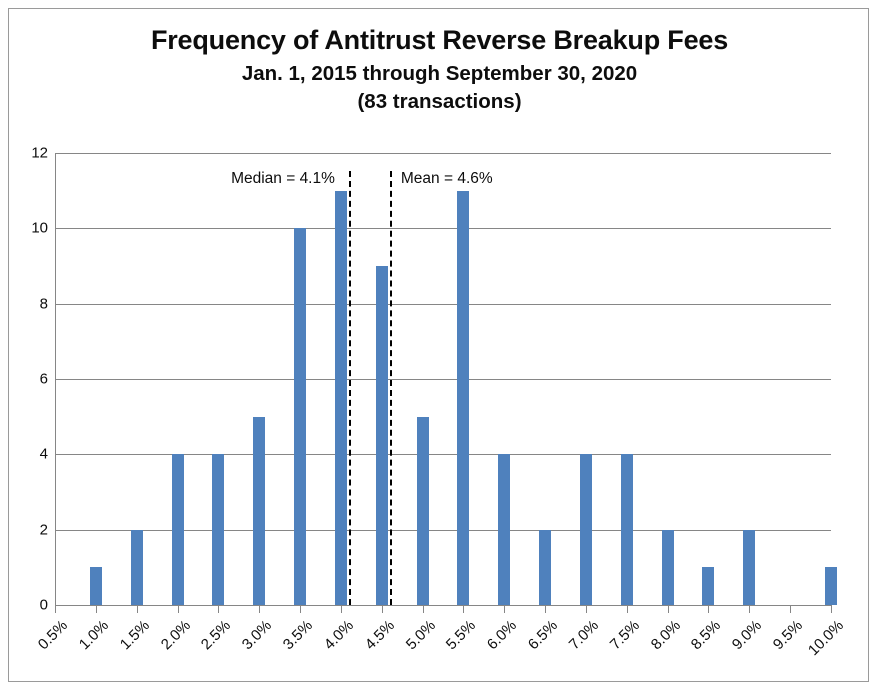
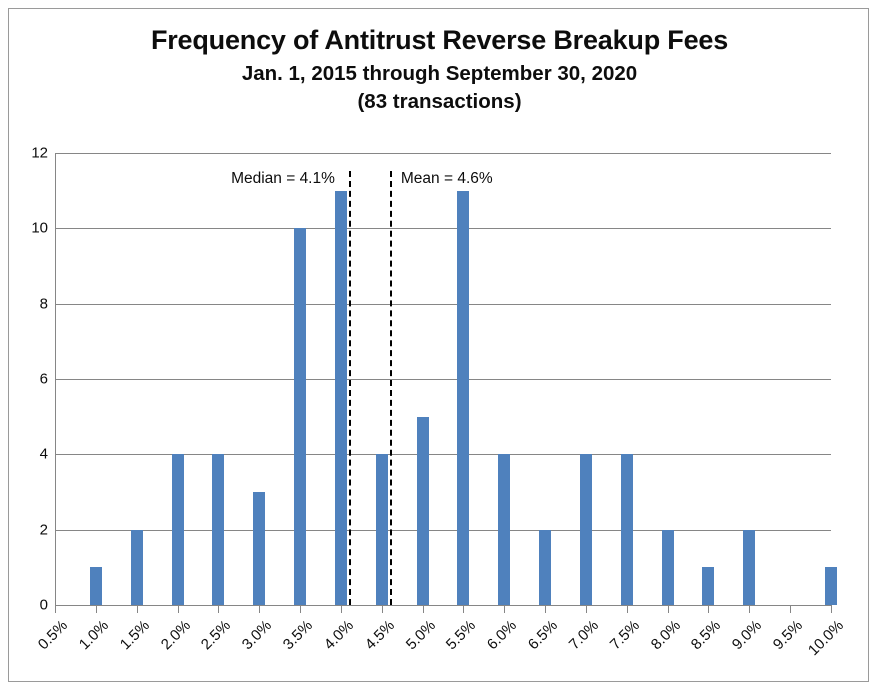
3.0%: 5 -> 3
4.5%: 9 -> 4
